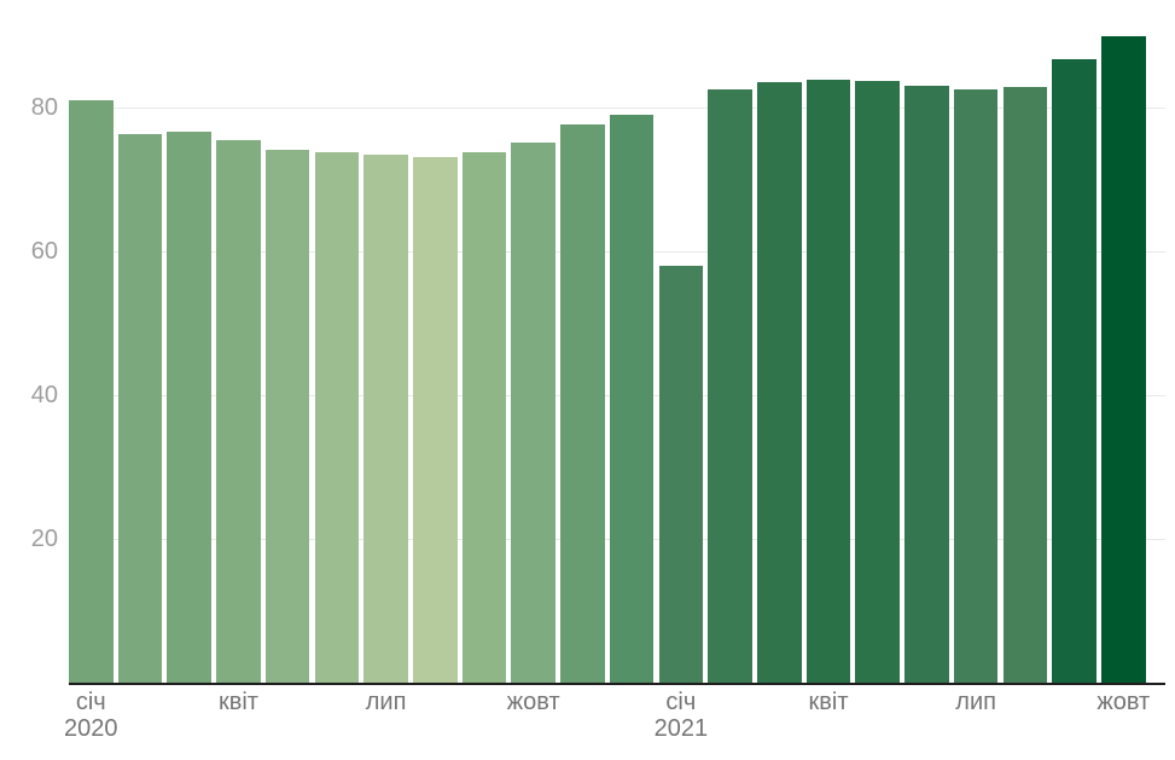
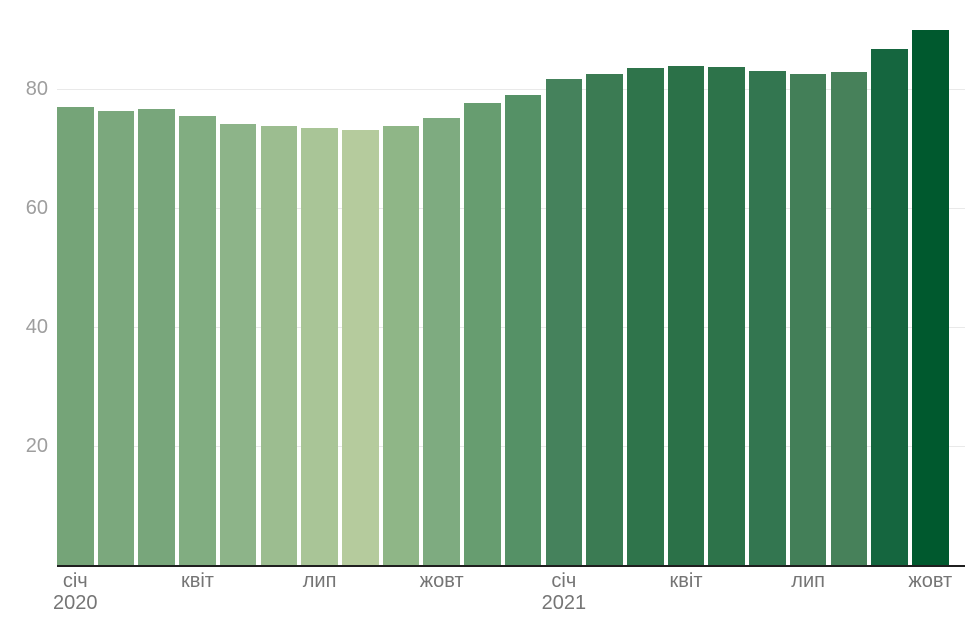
січ 2020: 81 -> 77
січ 2021: 58 -> 82
